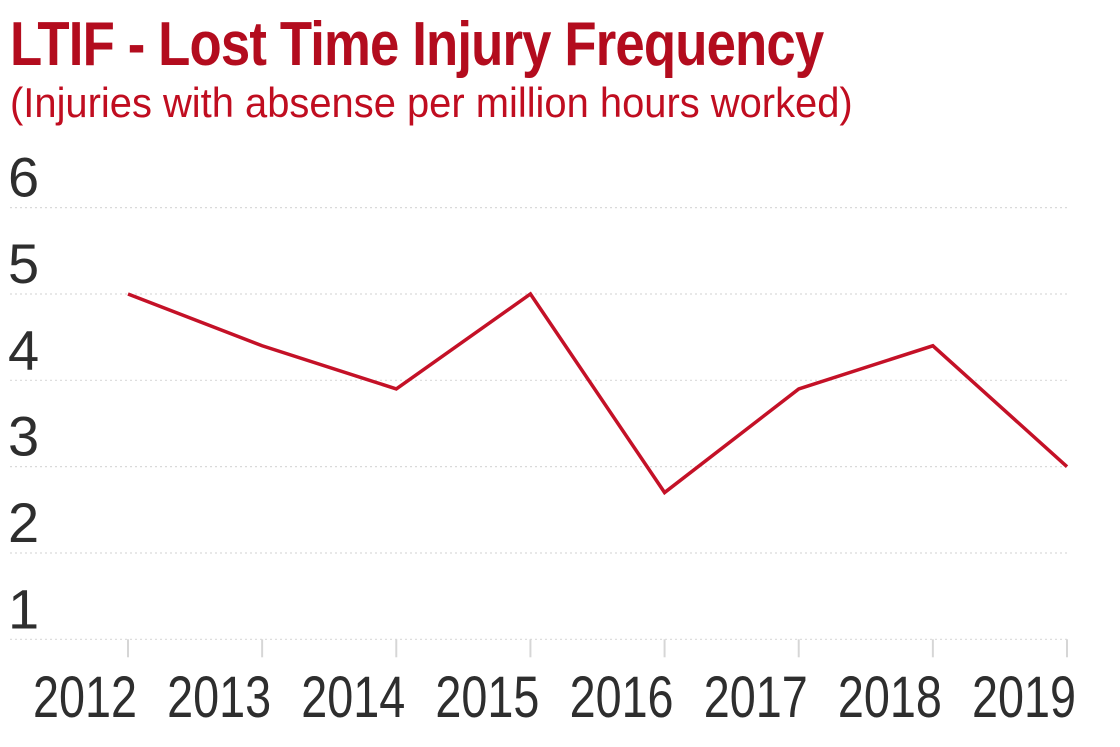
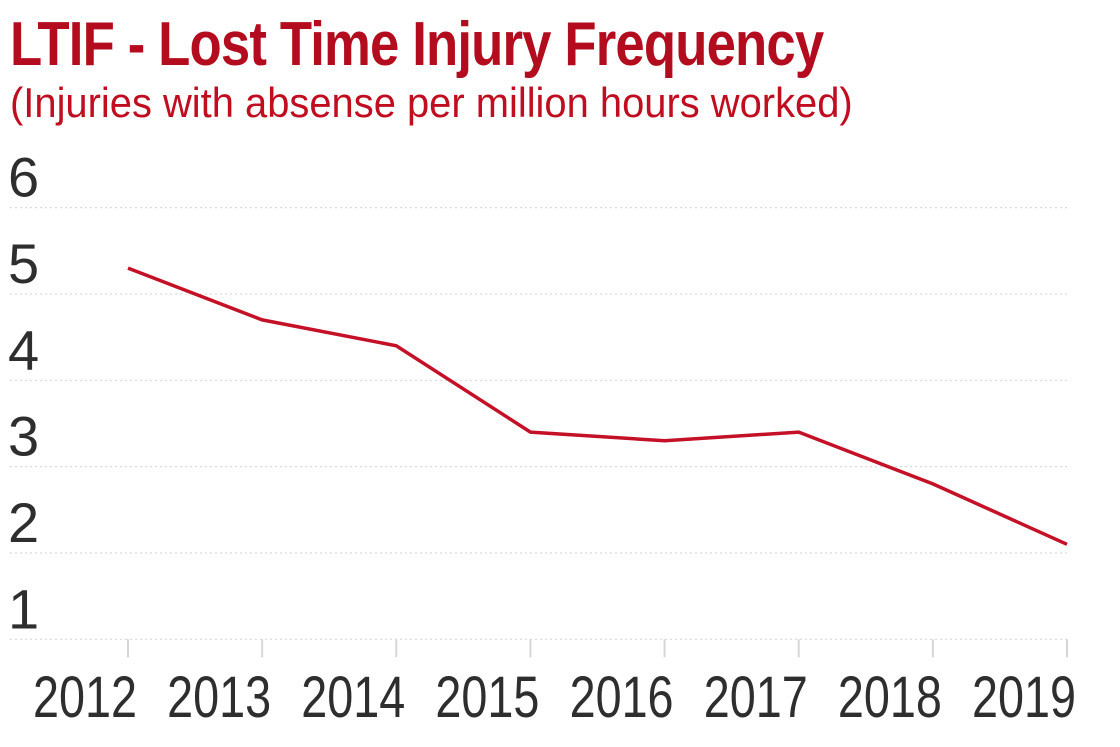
2012: 5.0 -> 5.3
2013: 4.4 -> 4.7
2014: 3.9 -> 4.4
2015: 5.0 -> 3.4
2016: 2.7 -> 3.3
2017: 3.9 -> 3.4
2018: 4.4 -> 2.8
2019: 3.0 -> 2.1
